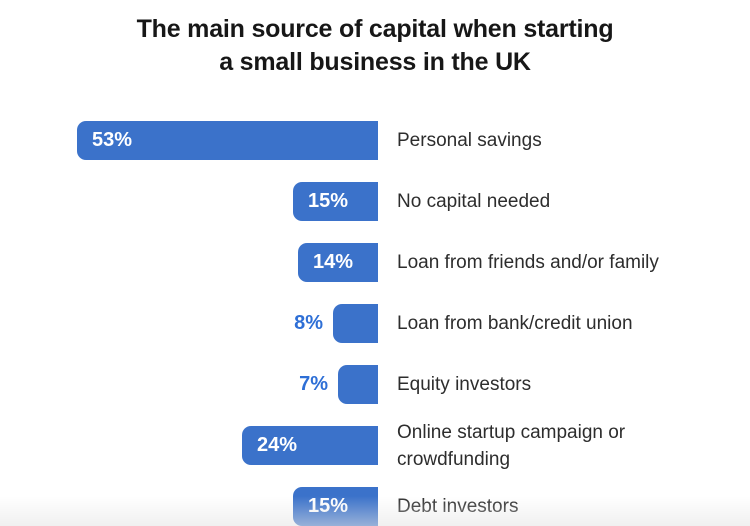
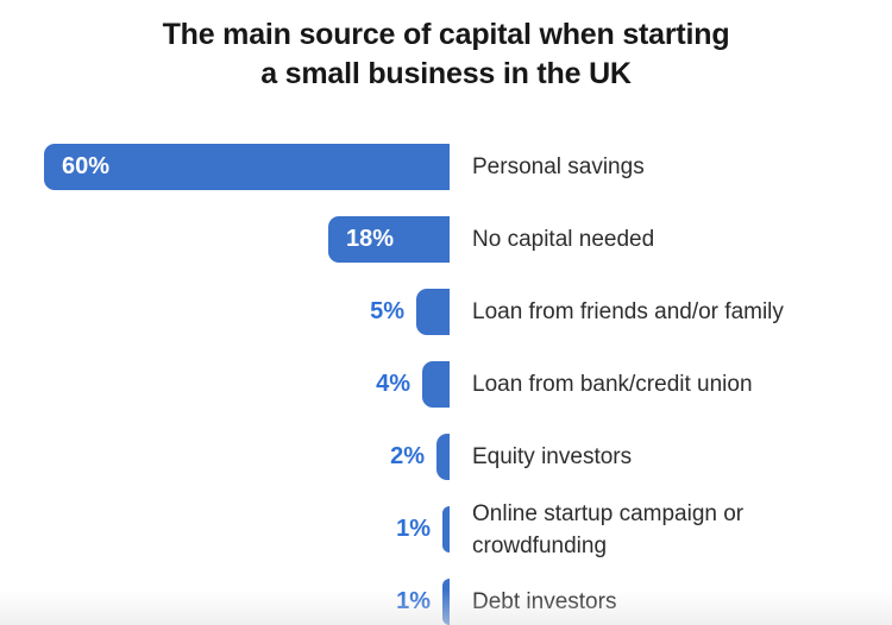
Personal savings: 53% -> 60%
No capital needed: 15% -> 18%
Loan from friends and/or family: 14% -> 5%
Loan from bank/credit union: 8% -> 4%
Equity investors: 7% -> 2%
Online startup campaign or crowdfunding: 24% -> 1%
Debt investors: 15% -> 1%
